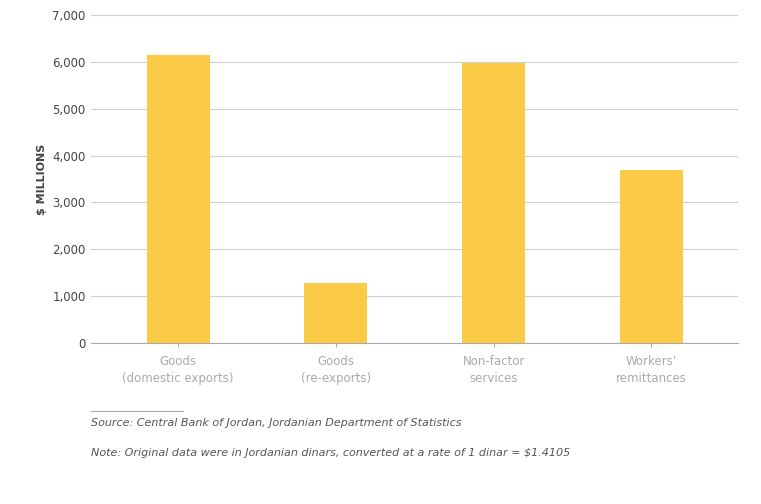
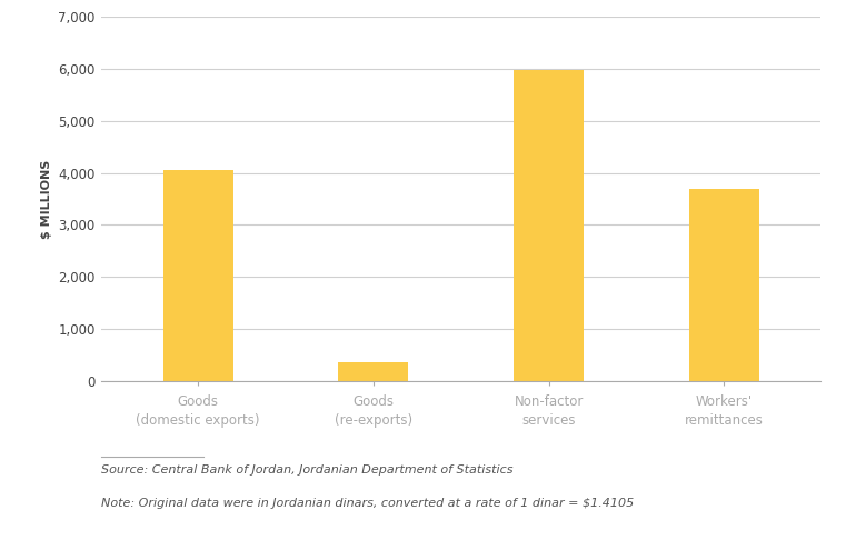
Goods (domestic exports): 6,150 -> 4,050
Goods (re-exports): 1,270 -> 350
